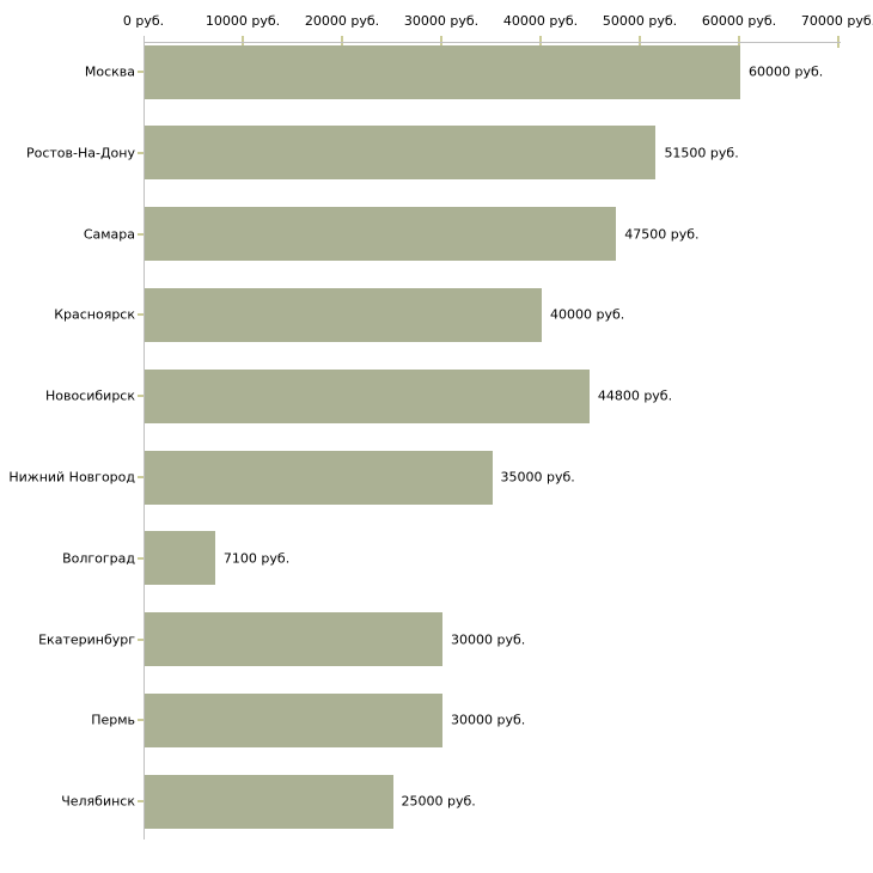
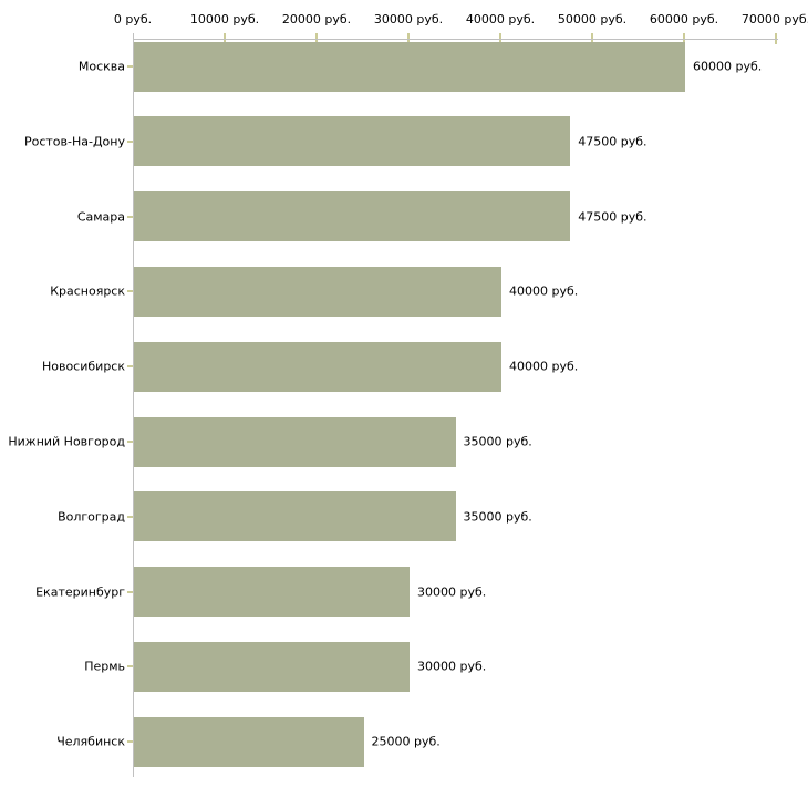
Ростов-На-Дону: 51500 -> 47500
Новосибирск: 44800 -> 40000
Волгоград: 7100 -> 35000
